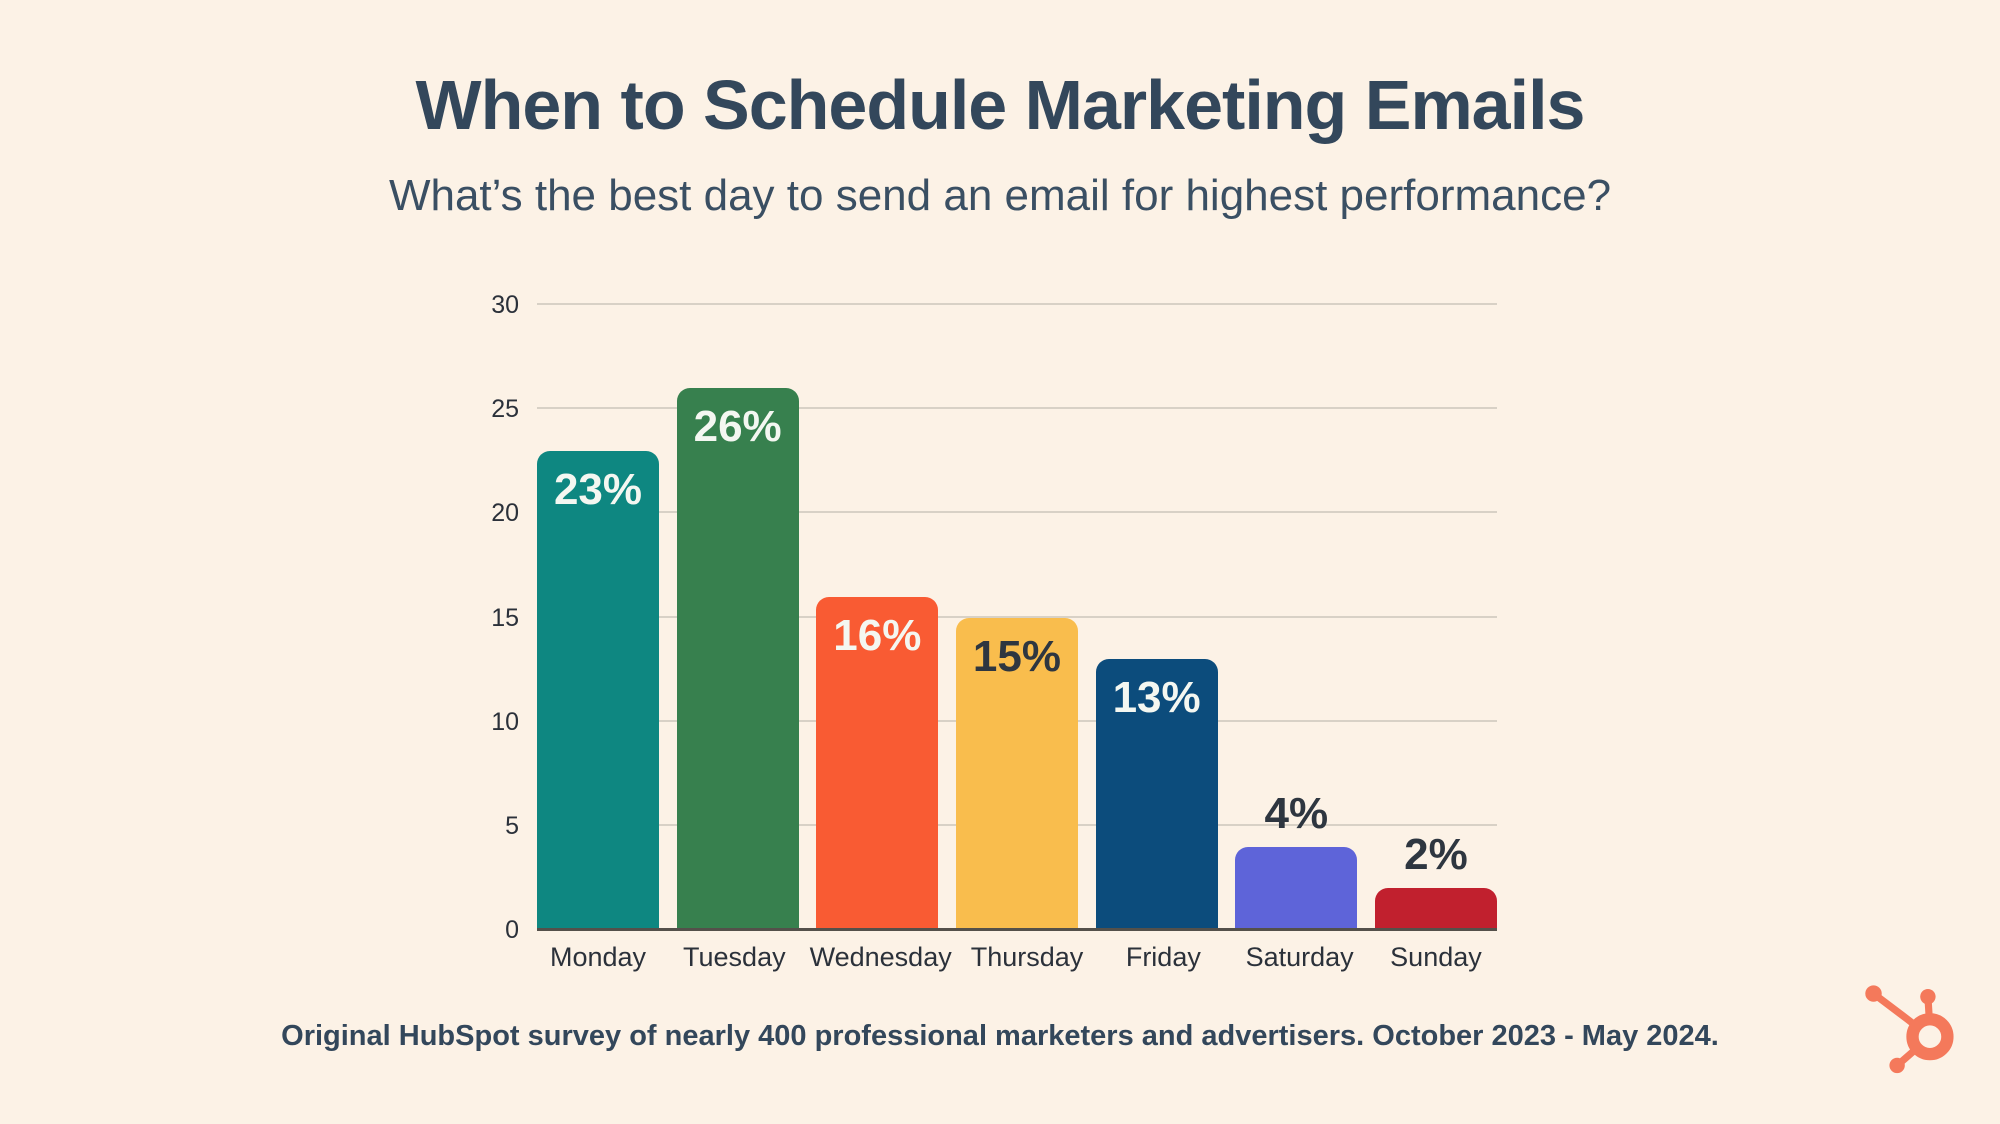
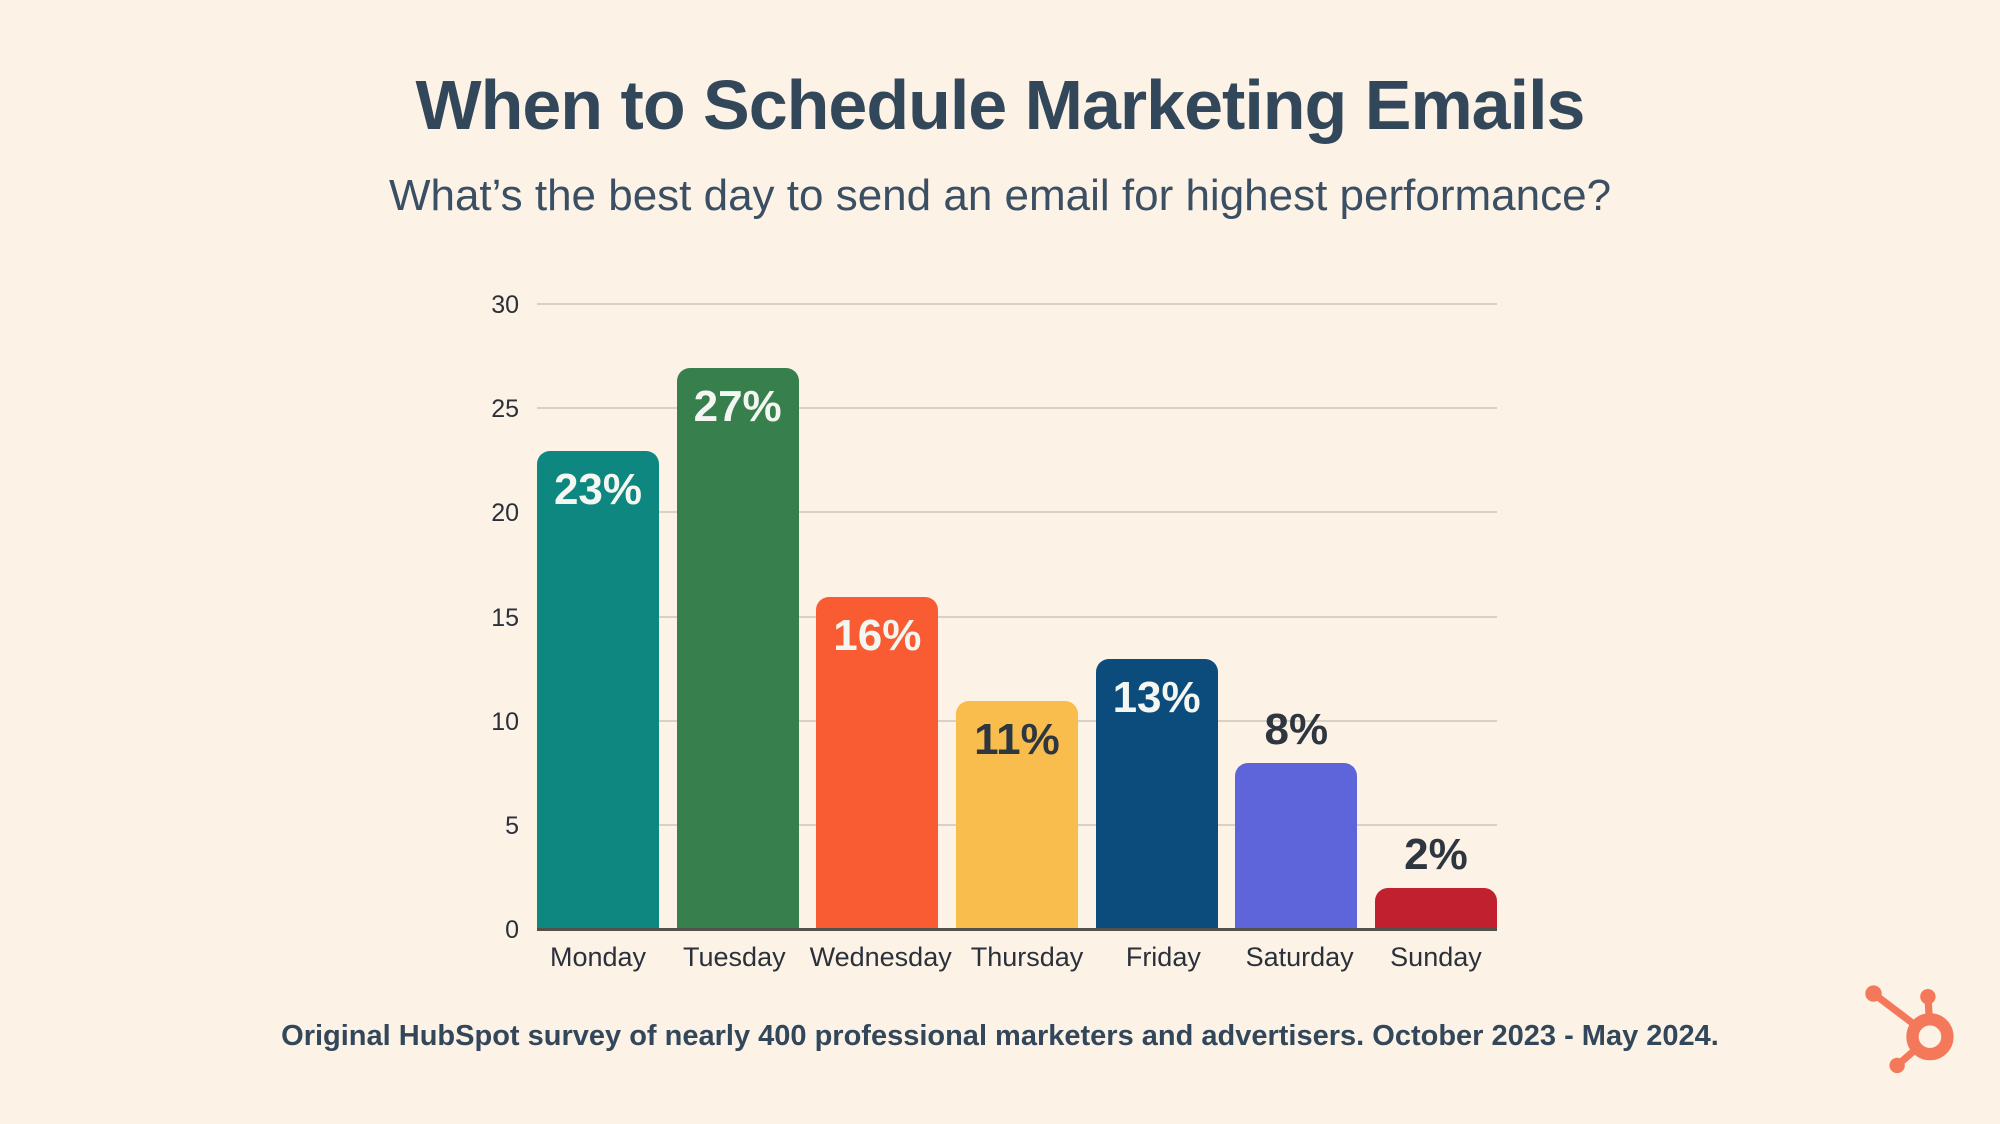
Tuesday: 26% -> 27%
Thursday: 15% -> 11%
Saturday: 4% -> 8%
